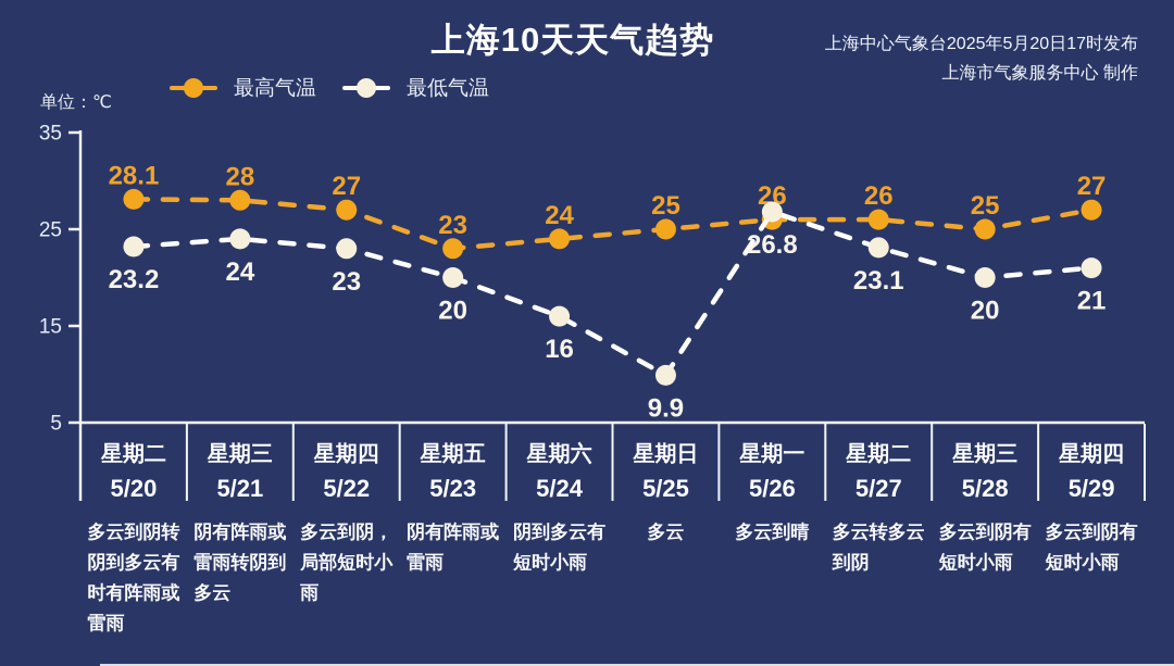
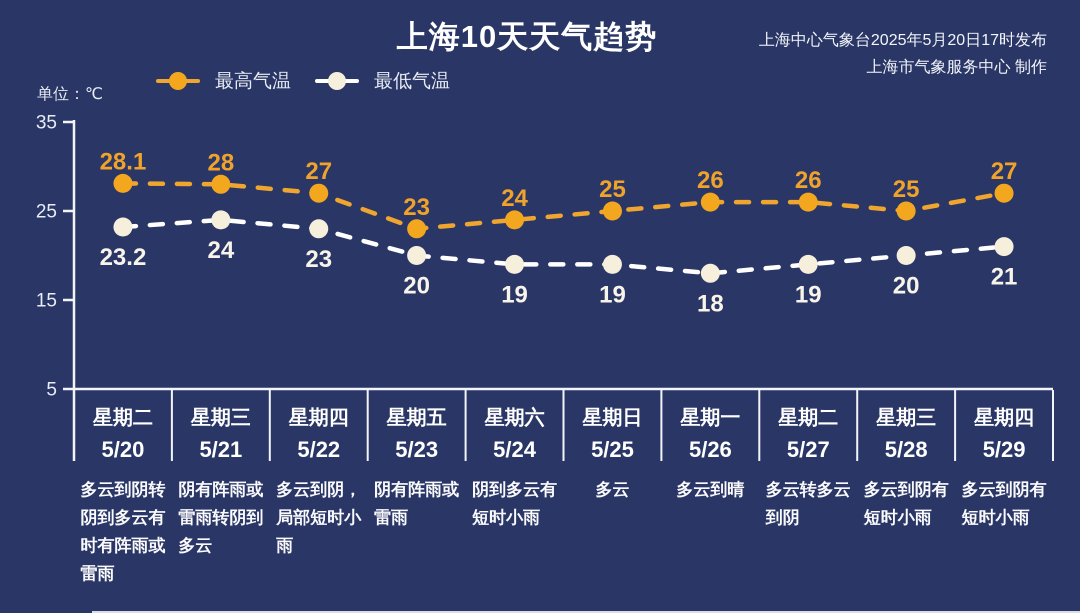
最低气温/5/24: 16 -> 19
最低气温/5/25: 9.9 -> 19
最低气温/5/26: 26.8 -> 18
最低气温/5/27: 23.1 -> 19
